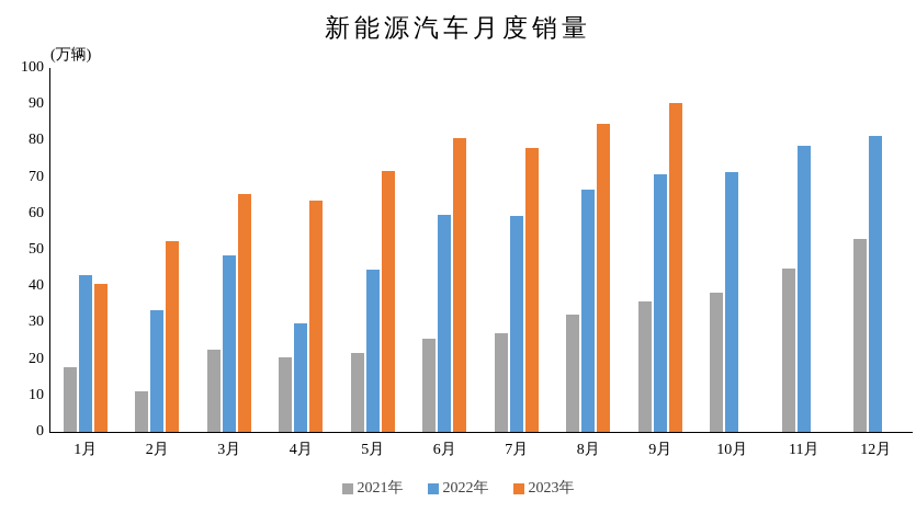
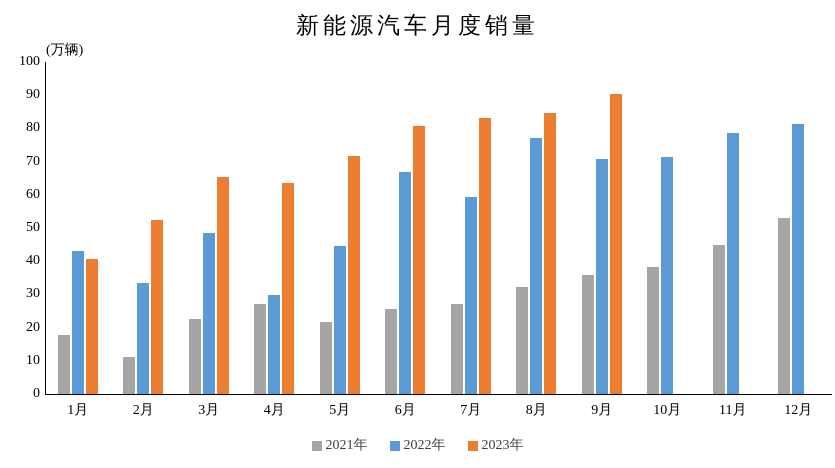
2021年/4月: 21 -> 27
2022年/6月: 60 -> 67
2023年/7月: 78 -> 83
2022年/8月: 67 -> 77
